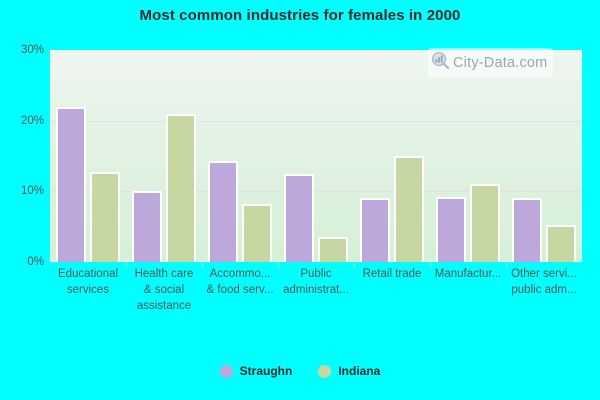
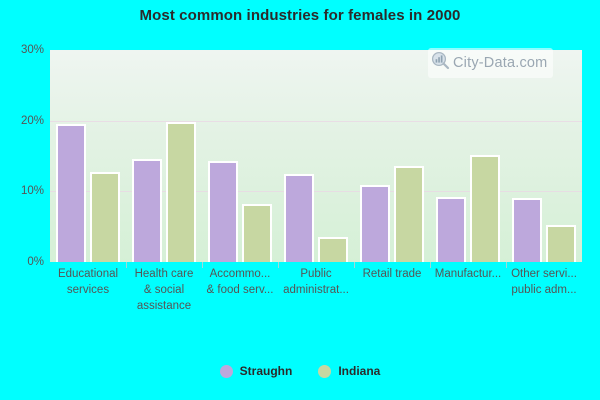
Straughn/Educational services: 22% -> 20%
Straughn/Health care & social assistance: 10% -> 15%
Indiana/Health care & social assistance: 21% -> 20%
Straughn/Retail trade: 9% -> 11%
Indiana/Retail trade: 15% -> 14%
Indiana/Manufactur...: 11% -> 15%
